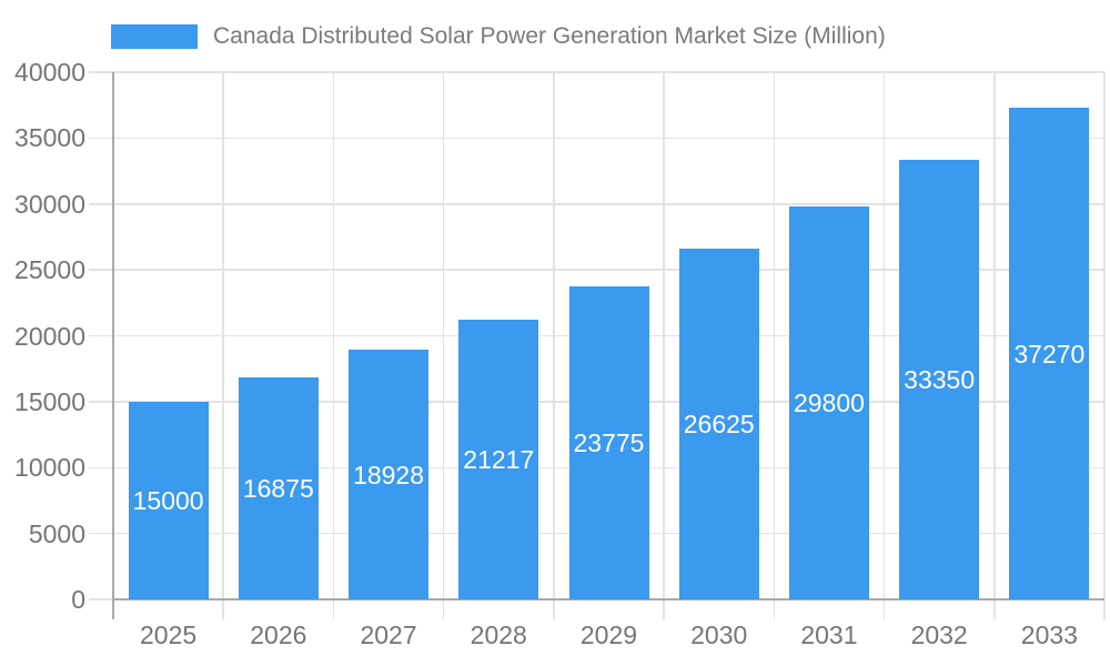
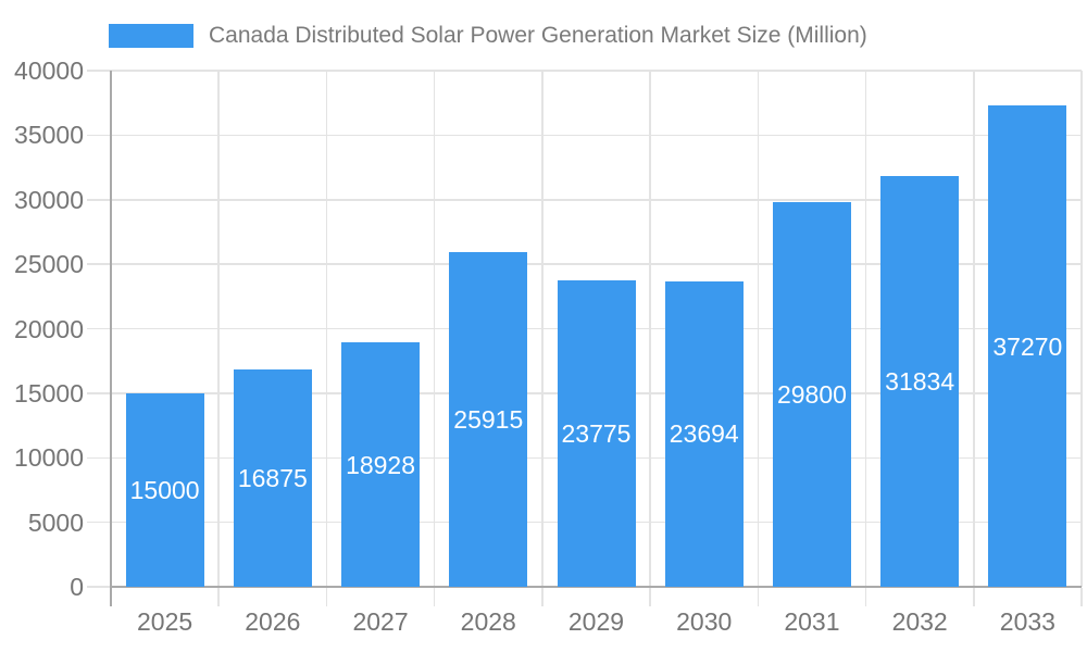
2028: 21217 -> 25915
2030: 26625 -> 23694
2032: 33350 -> 31834
